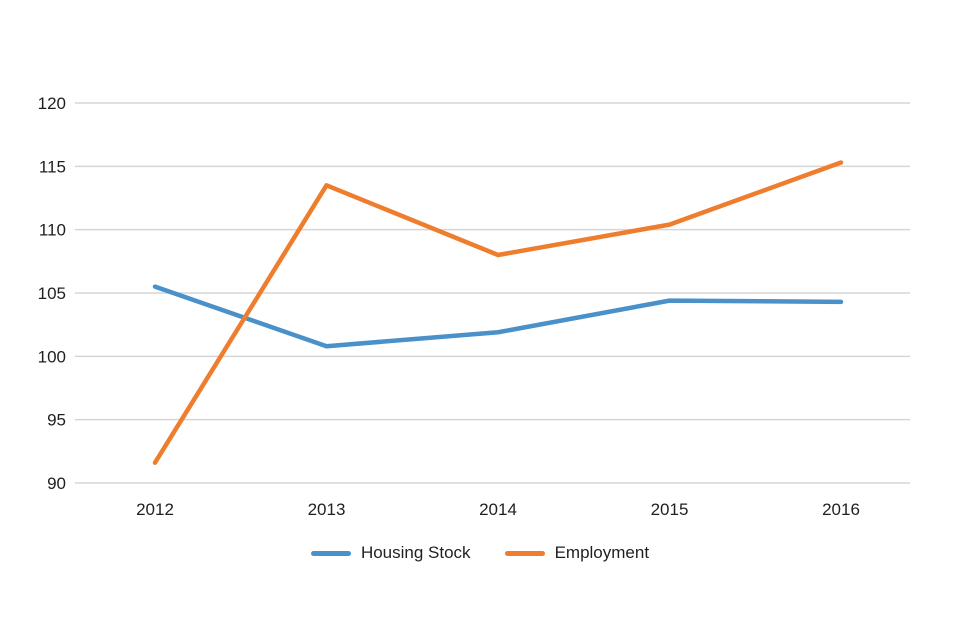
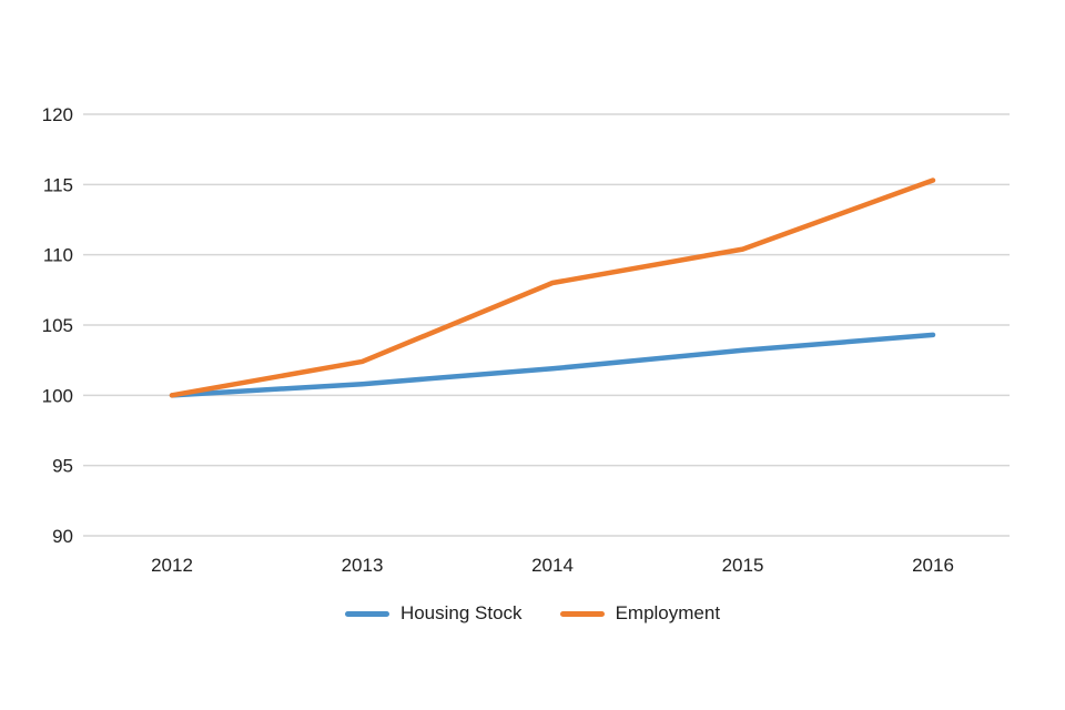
Housing Stock/2012: 105.5 -> 100.0
Employment/2012: 91.6 -> 100.0
Employment/2013: 113.5 -> 102.4
Housing Stock/2015: 104.4 -> 103.2
